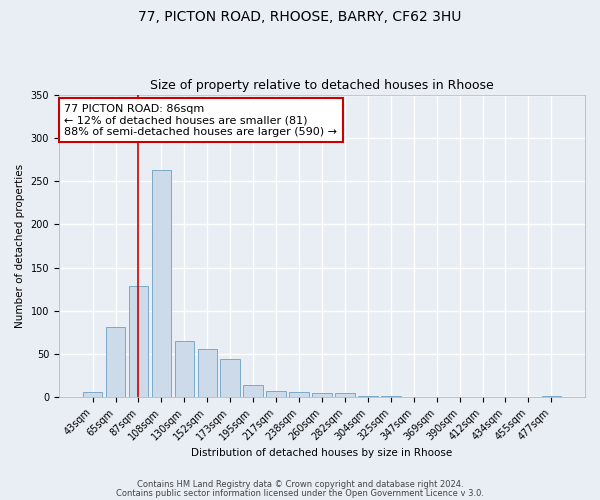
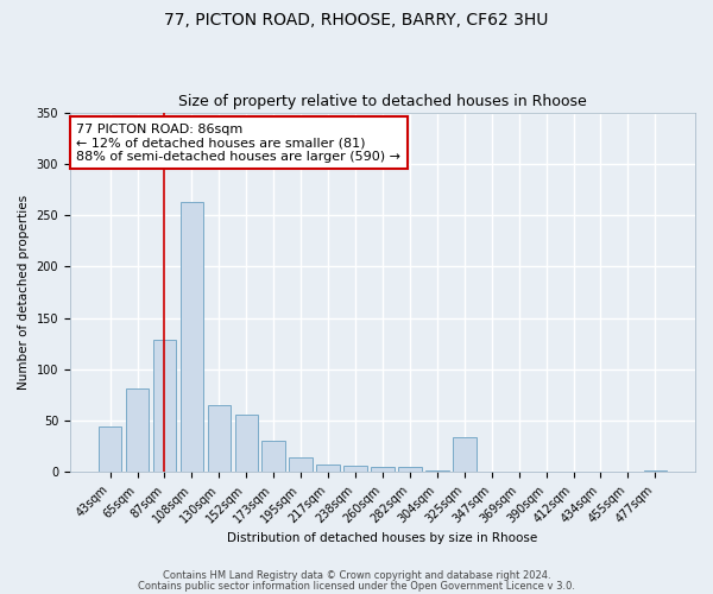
43sqm: 6 -> 44
173sqm: 44 -> 30
325sqm: 1 -> 34
